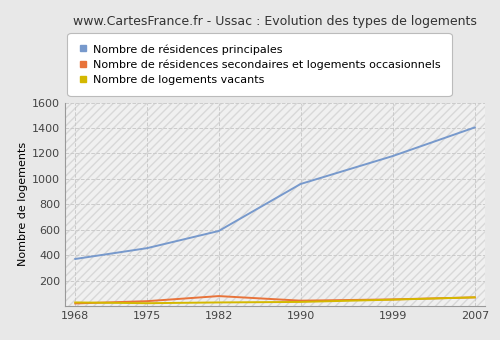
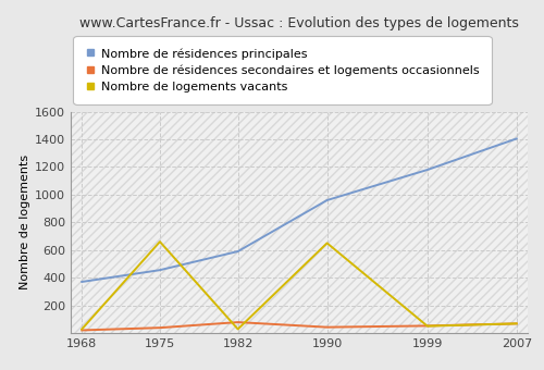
Nombre de logements vacants/1975: 20 -> 660
Nombre de logements vacants/1990: 30 -> 650
